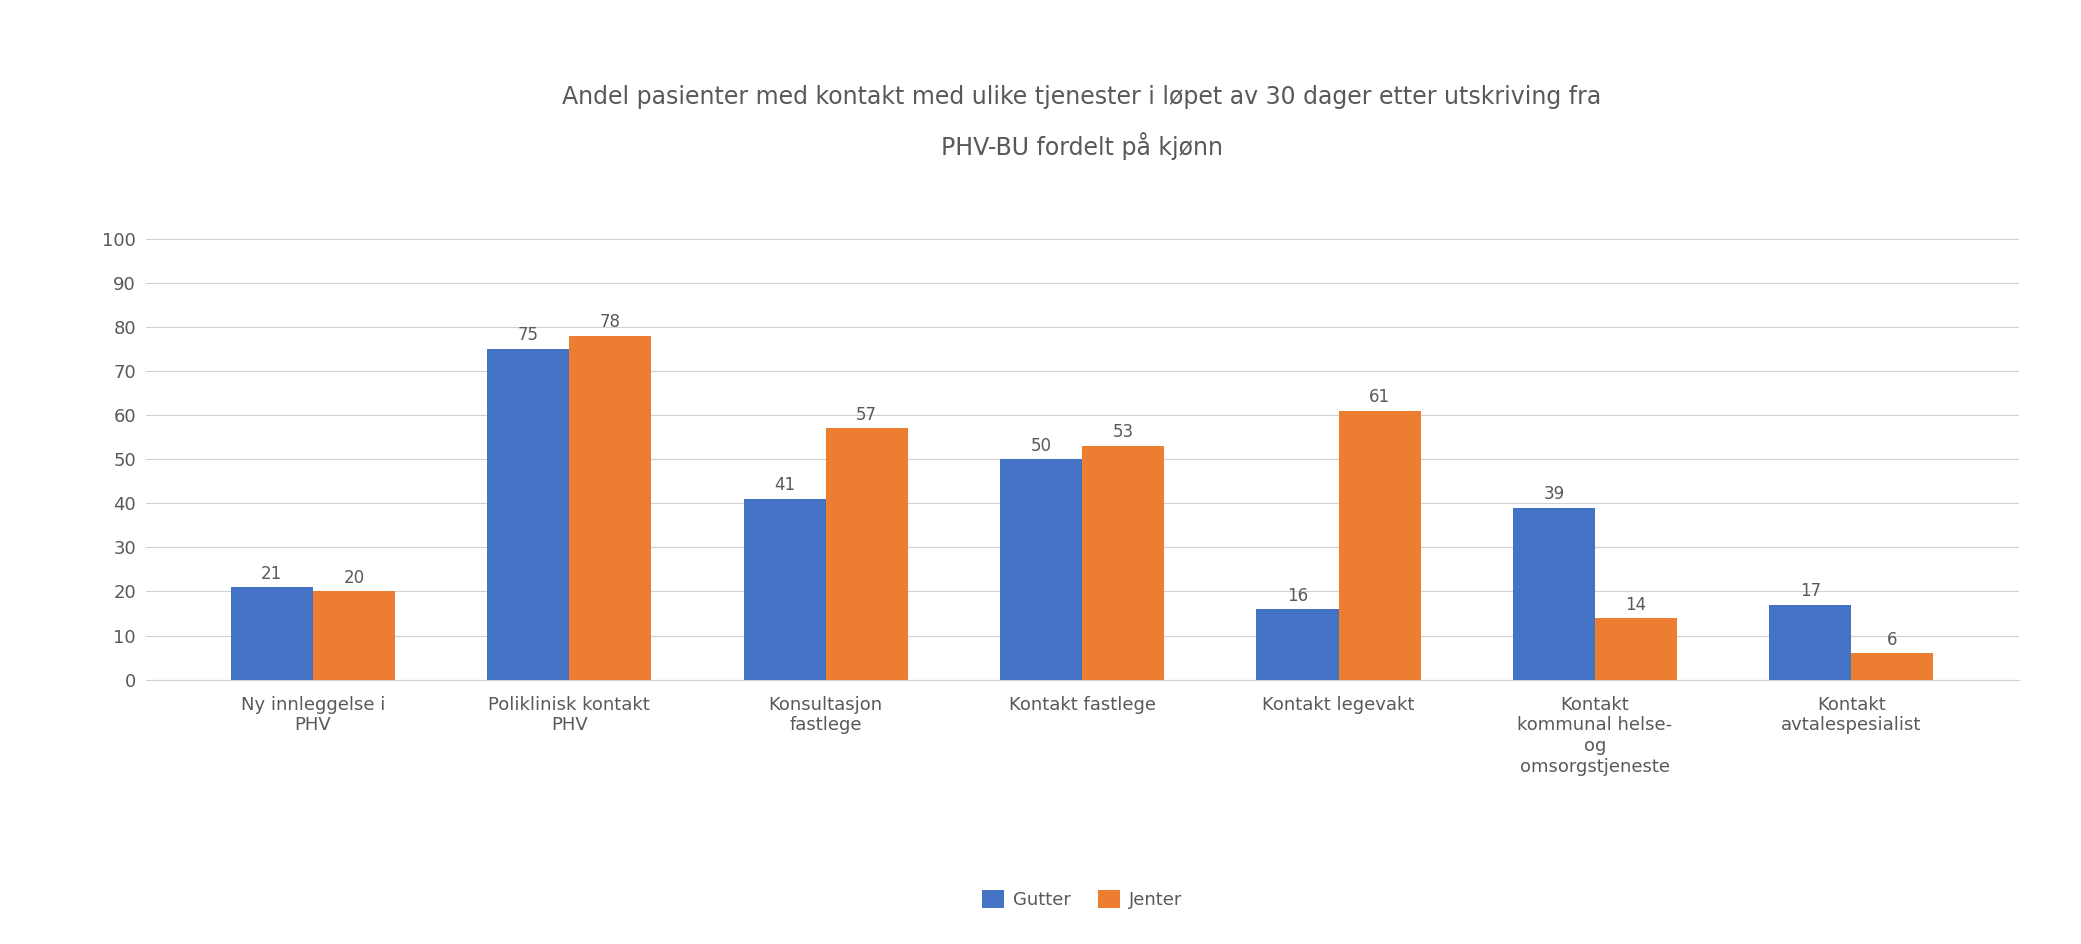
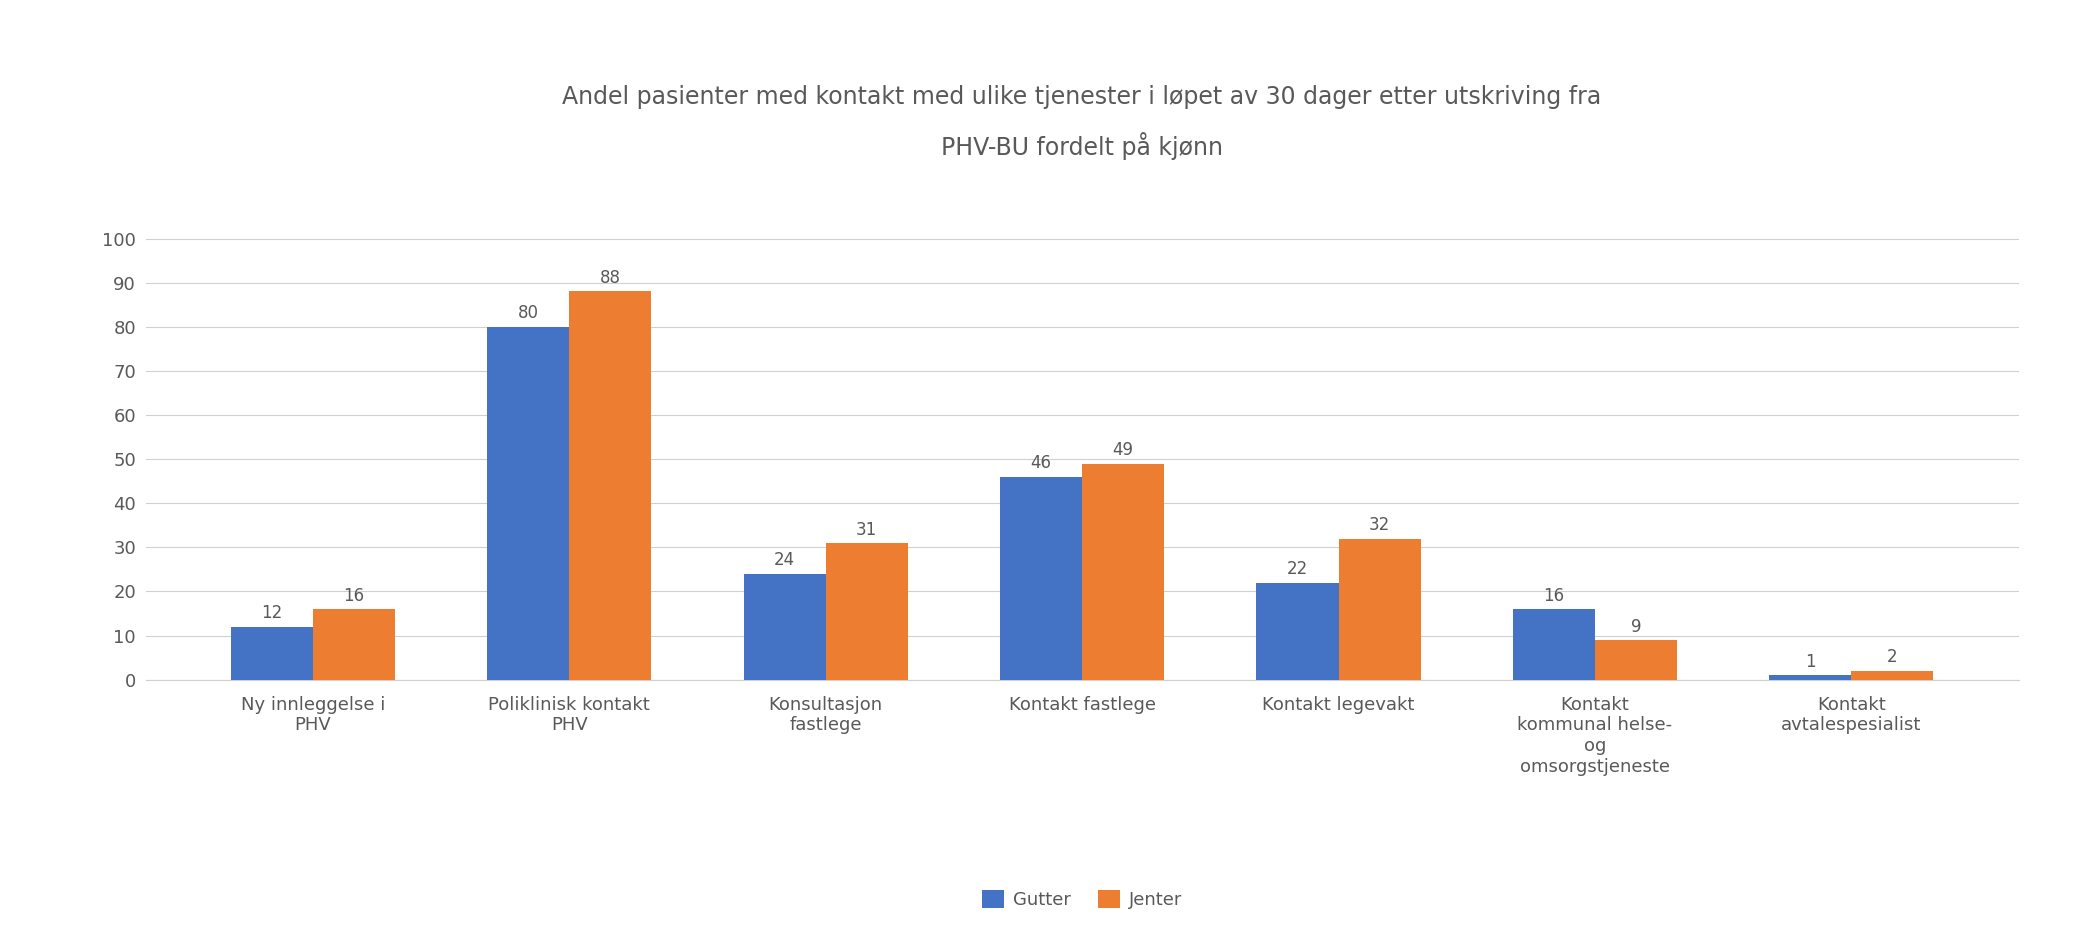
Gutter/Ny innleggelse i PHV: 21 -> 12
Jenter/Ny innleggelse i PHV: 20 -> 16
Gutter/Poliklinisk kontakt PHV: 75 -> 80
Jenter/Poliklinisk kontakt PHV: 78 -> 88
Gutter/Konsultasjon fastlege: 41 -> 24
Jenter/Konsultasjon fastlege: 57 -> 31
Gutter/Kontakt fastlege: 50 -> 46
Jenter/Kontakt fastlege: 53 -> 49
Gutter/Kontakt legevakt: 16 -> 22
Jenter/Kontakt legevakt: 61 -> 32
Gutter/Kontakt kommunal helse- og omsorgstjeneste: 39 -> 16
Jenter/Kontakt kommunal helse- og omsorgstjeneste: 14 -> 9
Gutter/Kontakt avtalespesialist: 17 -> 1
Jenter/Kontakt avtalespesialist: 6 -> 2
